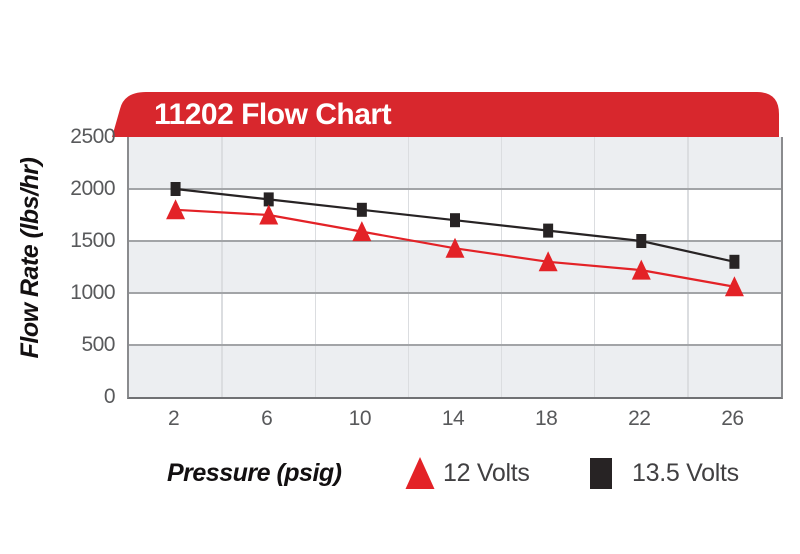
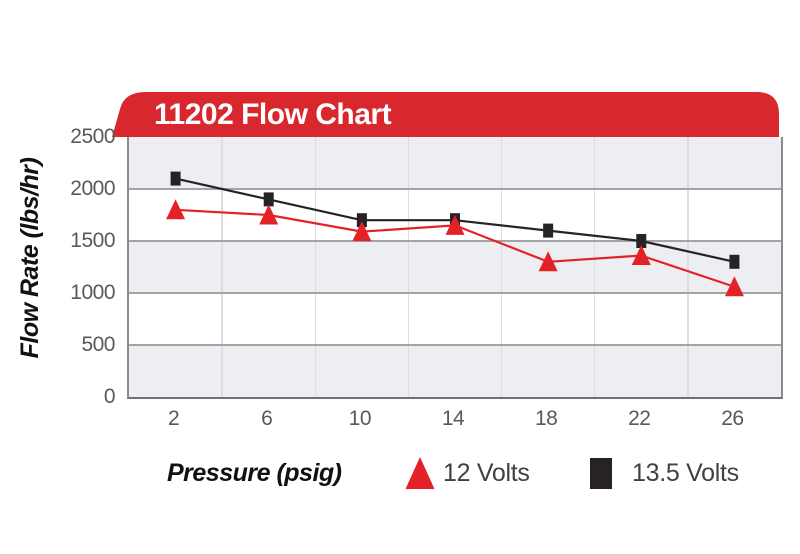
13.5 Volts/2: 2000 -> 2100
13.5 Volts/10: 1800 -> 1700
12 Volts/14: 1430 -> 1650
12 Volts/22: 1220 -> 1360
